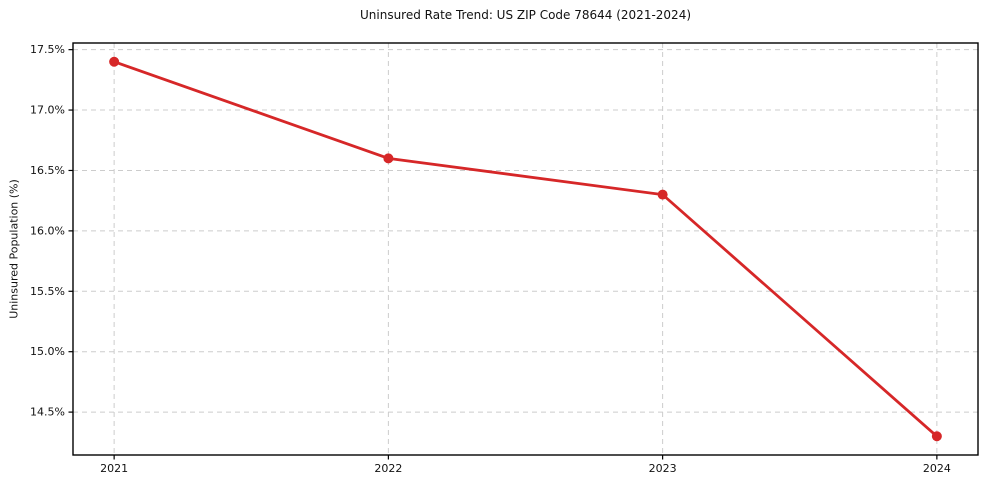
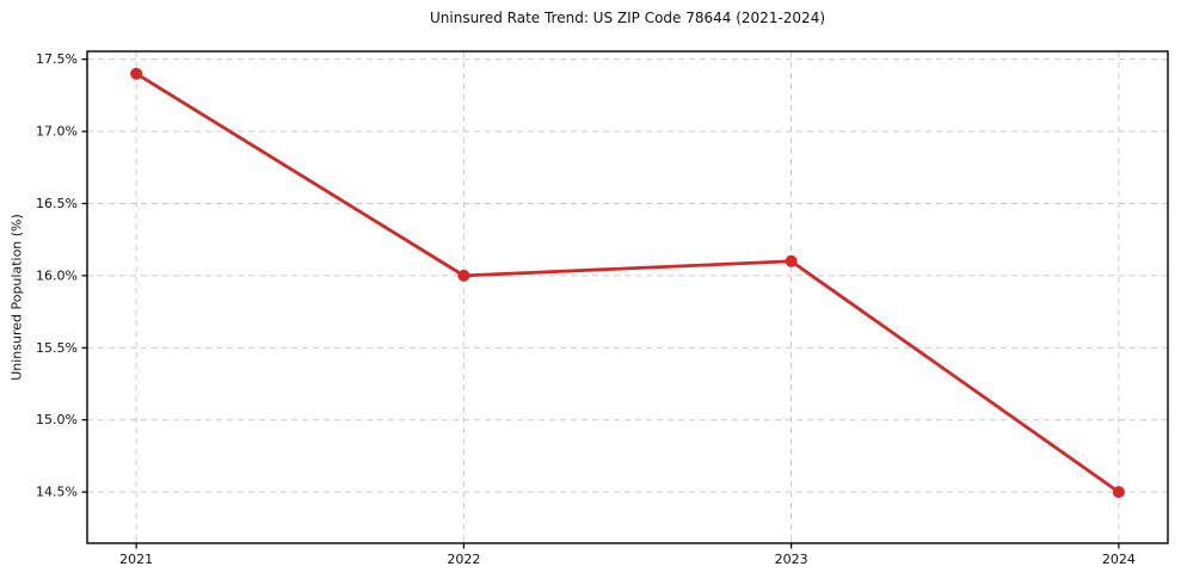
2022: 16.6% -> 16.0%
2023: 16.3% -> 16.1%
2024: 14.3% -> 14.5%
